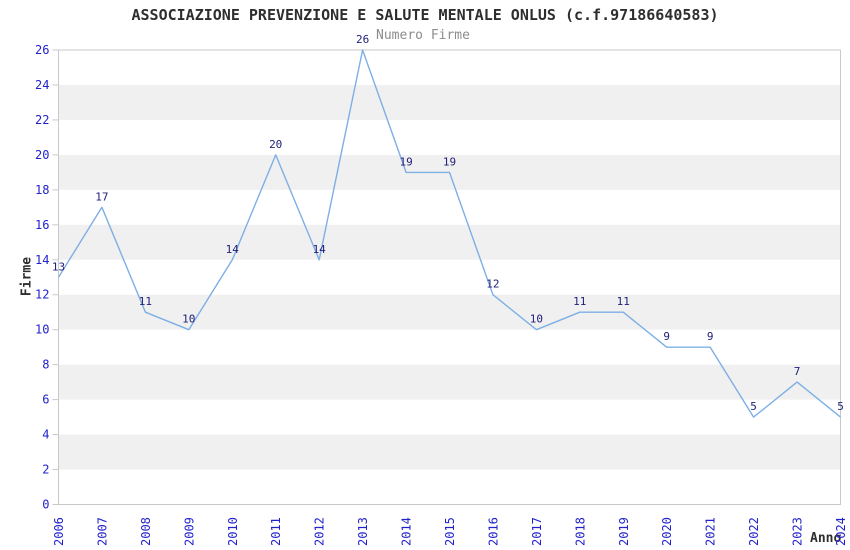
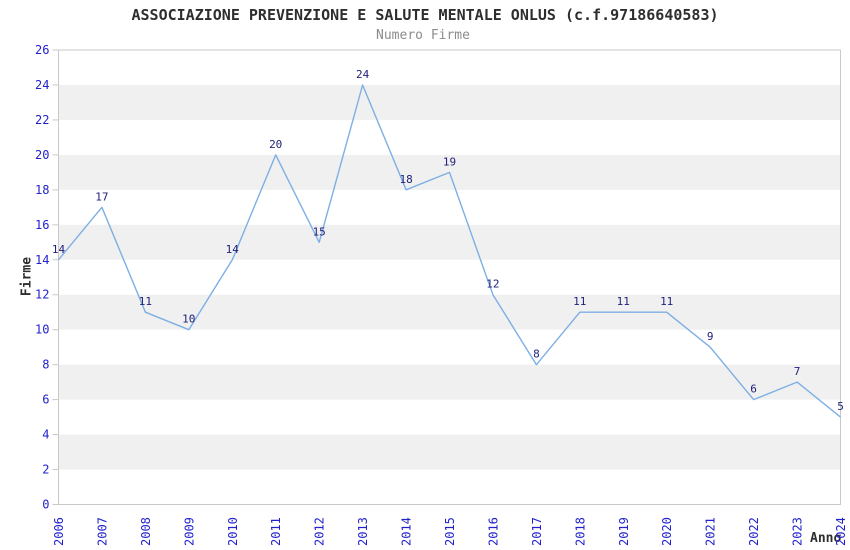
2006: 13 -> 14
2012: 14 -> 15
2013: 26 -> 24
2014: 19 -> 18
2017: 10 -> 8
2020: 9 -> 11
2022: 5 -> 6
